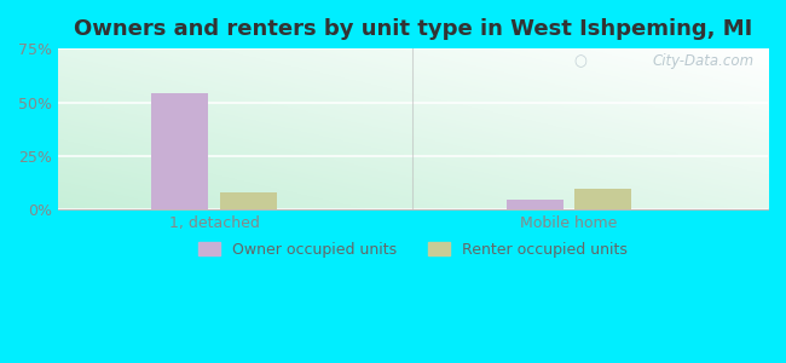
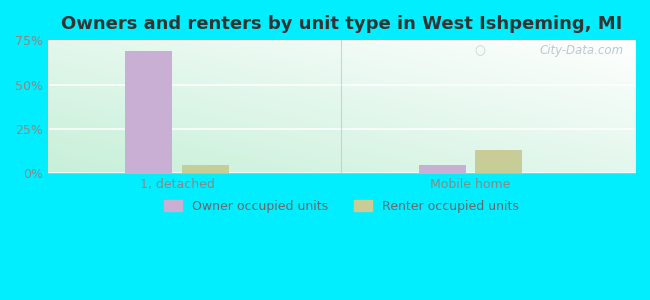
Owner occupied units/1, detached: 54% -> 69%
Renter occupied units/1, detached: 8% -> 5%
Renter occupied units/Mobile home: 10% -> 13%
